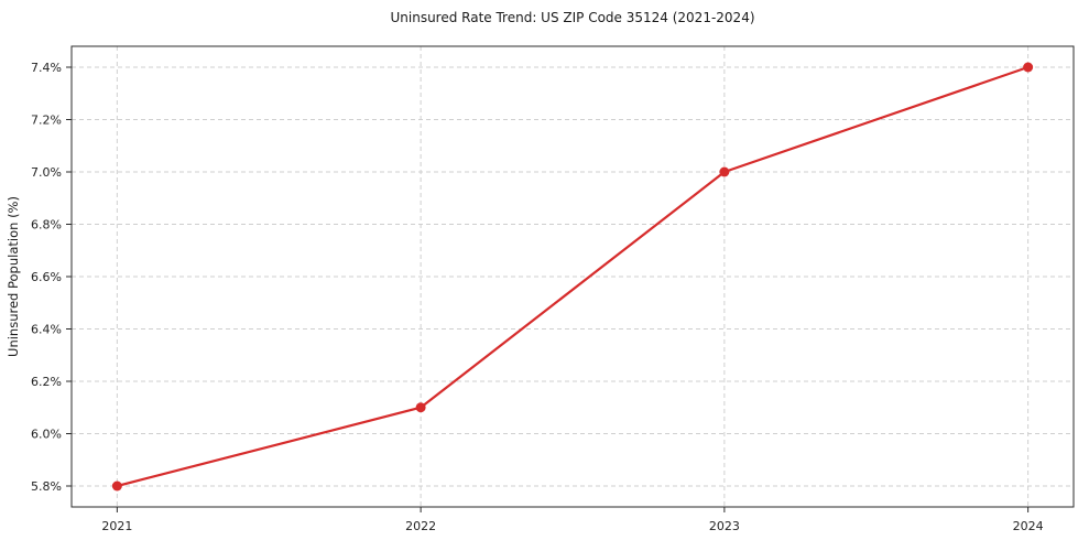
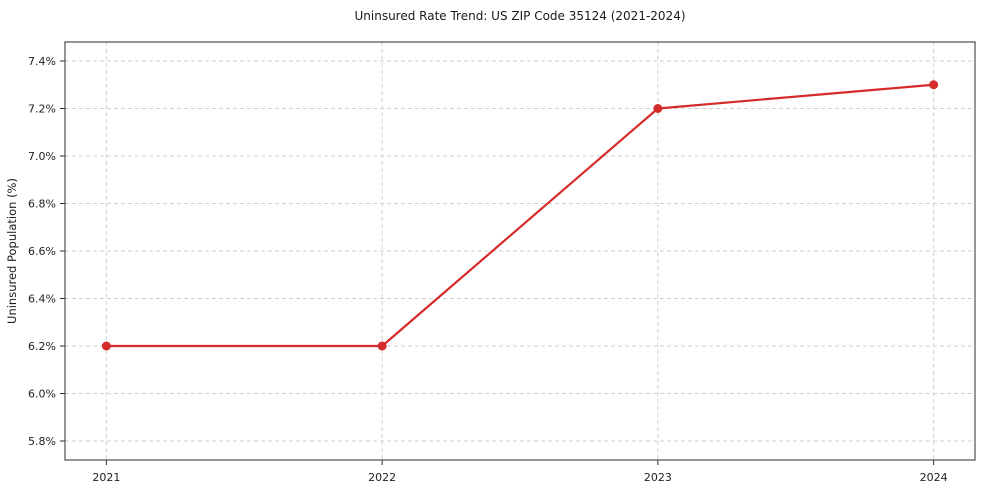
2021: 5.8% -> 6.2%
2022: 6.1% -> 6.2%
2023: 7.0% -> 7.2%
2024: 7.4% -> 7.3%
